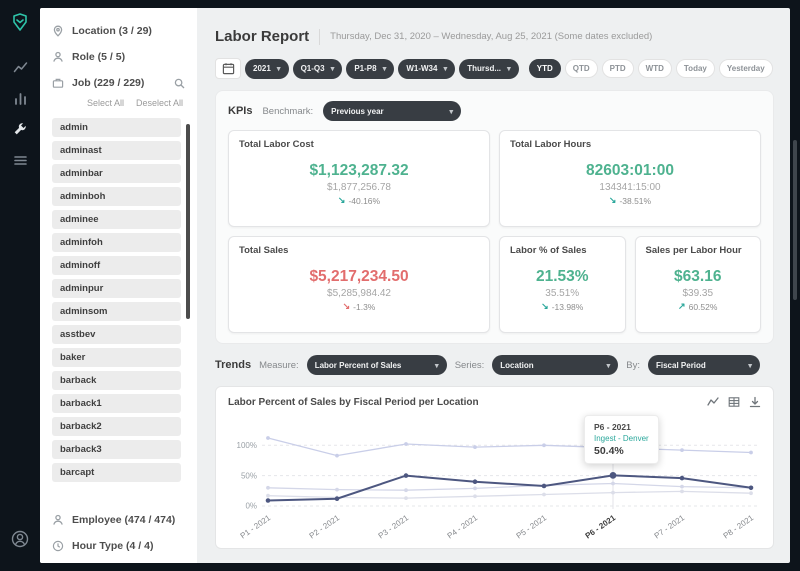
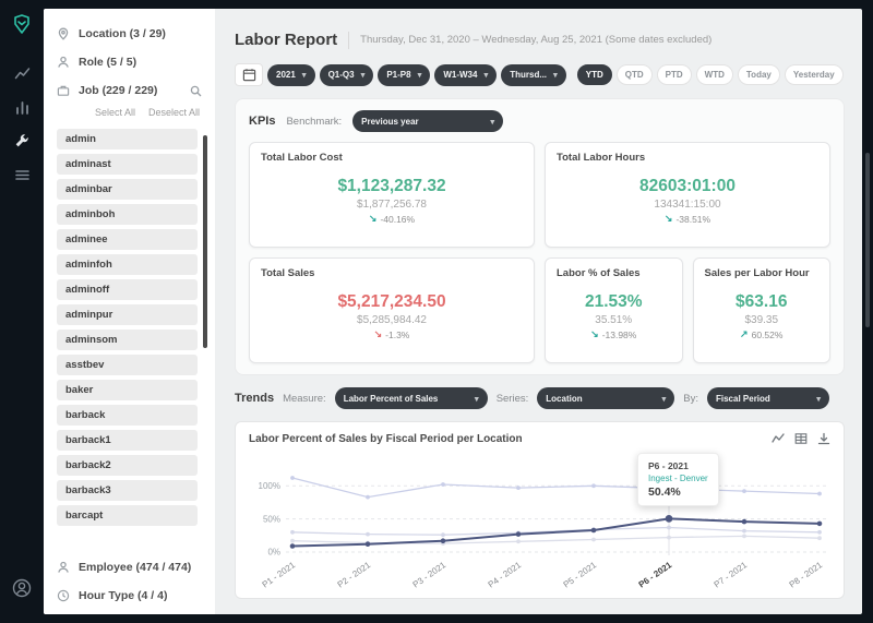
Ingest - Denver/P3 - 2021: 50% -> 20%
Ingest - Denver/P4 - 2021: 40% -> 30%
Ingest - Denver/P8 - 2021: 30% -> 40%
